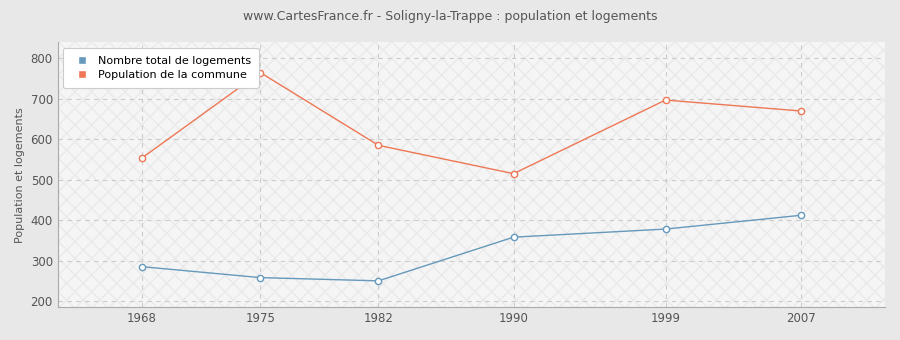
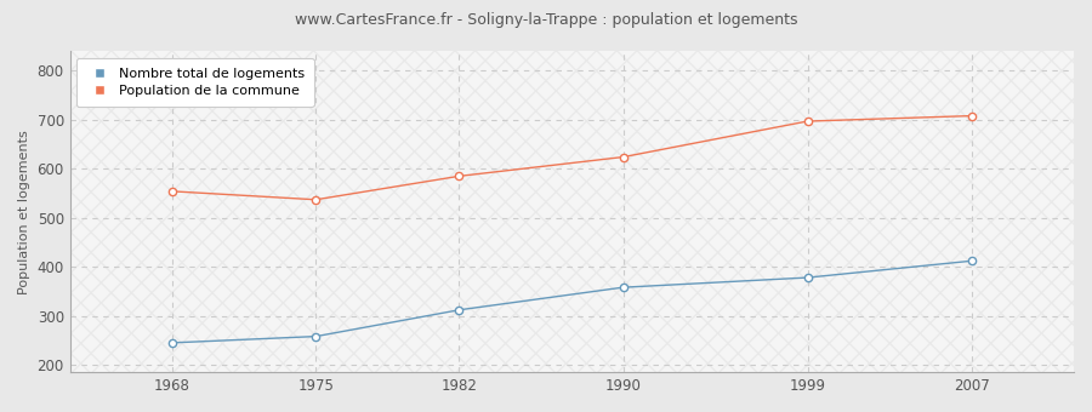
Nombre total de logements/1968: 285 -> 245
Population de la commune/1975: 765 -> 537
Nombre total de logements/1982: 250 -> 312
Population de la commune/1990: 515 -> 624
Population de la commune/2007: 670 -> 708
